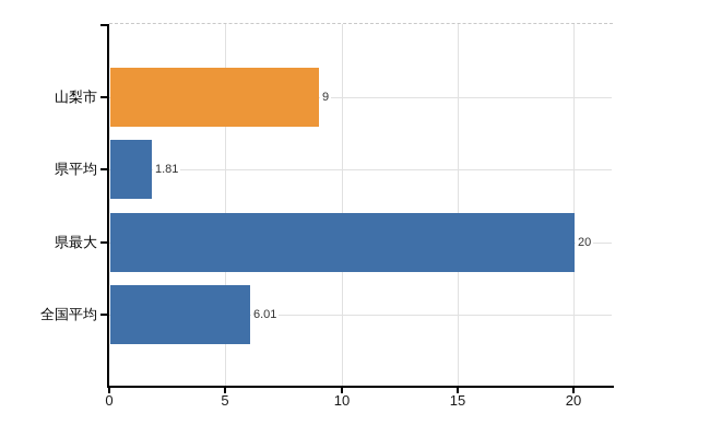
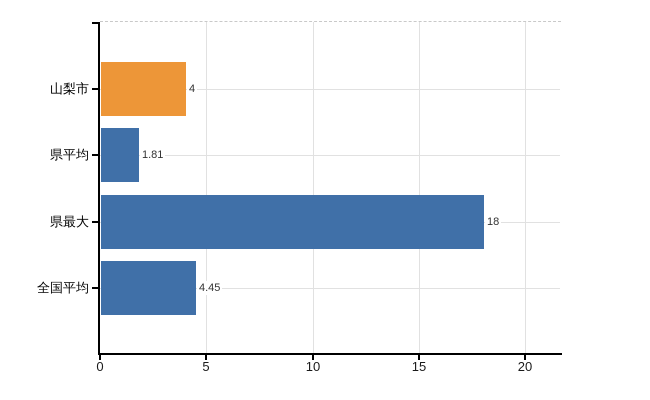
山梨市: 9 -> 4
県最大: 20 -> 18
全国平均: 6.01 -> 4.45
